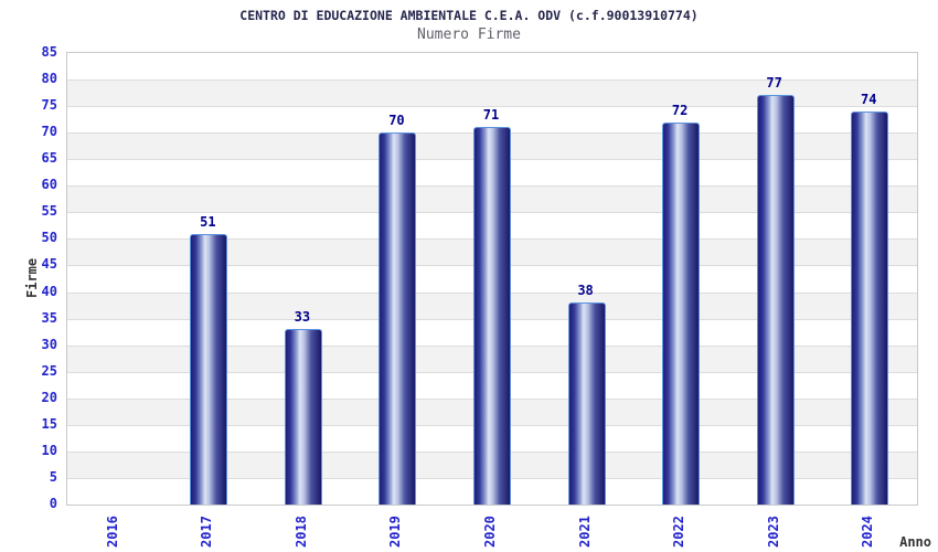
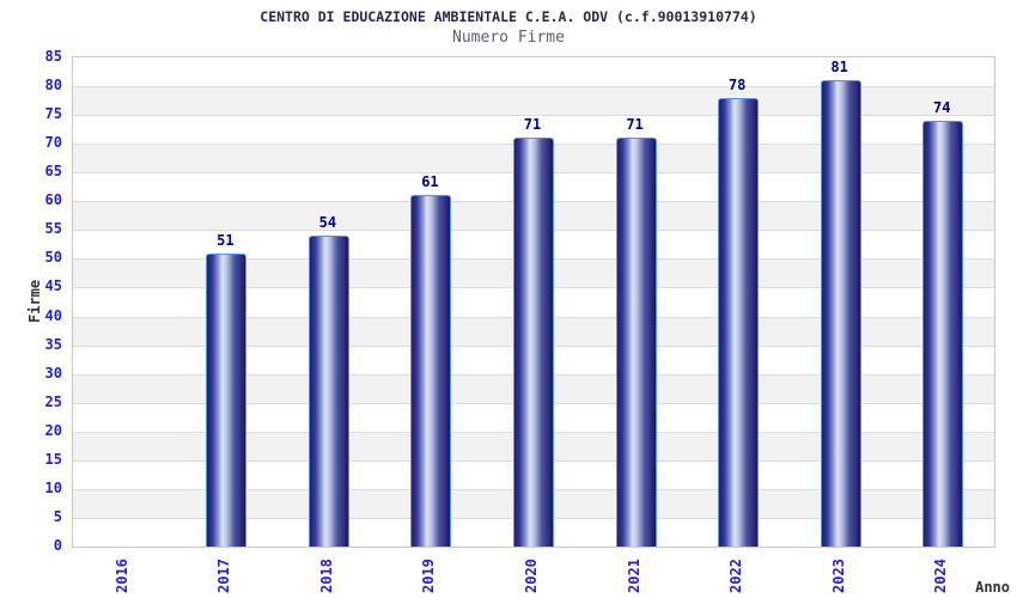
2018: 33 -> 54
2019: 70 -> 61
2021: 38 -> 71
2022: 72 -> 78
2023: 77 -> 81
